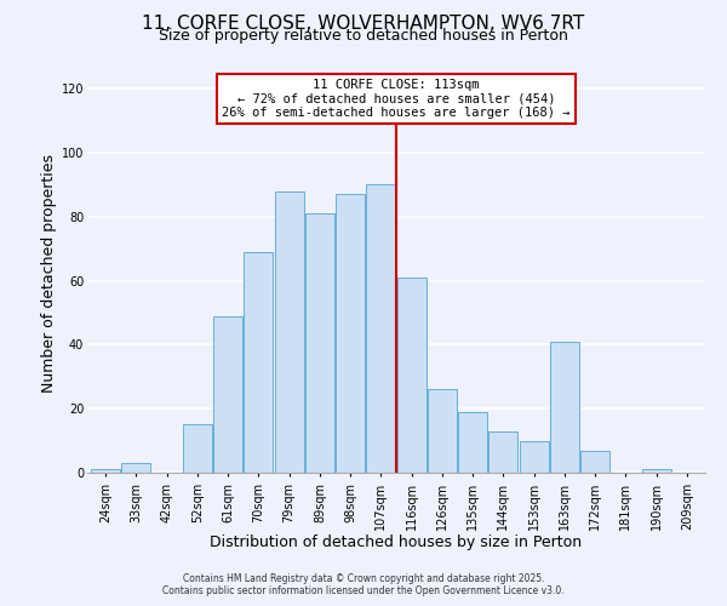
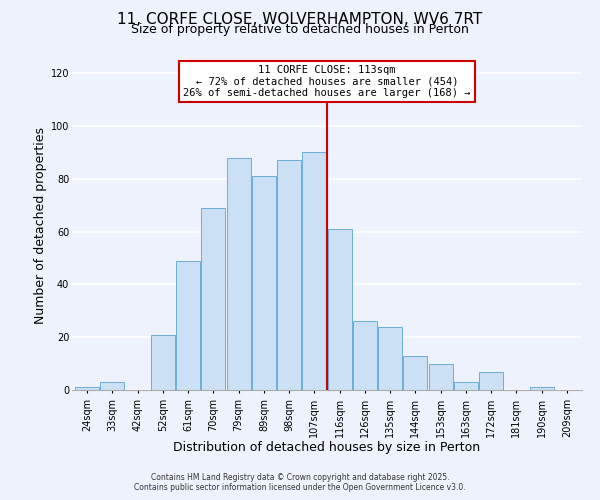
52sqm: 15 -> 21
135sqm: 19 -> 24
163sqm: 41 -> 3
